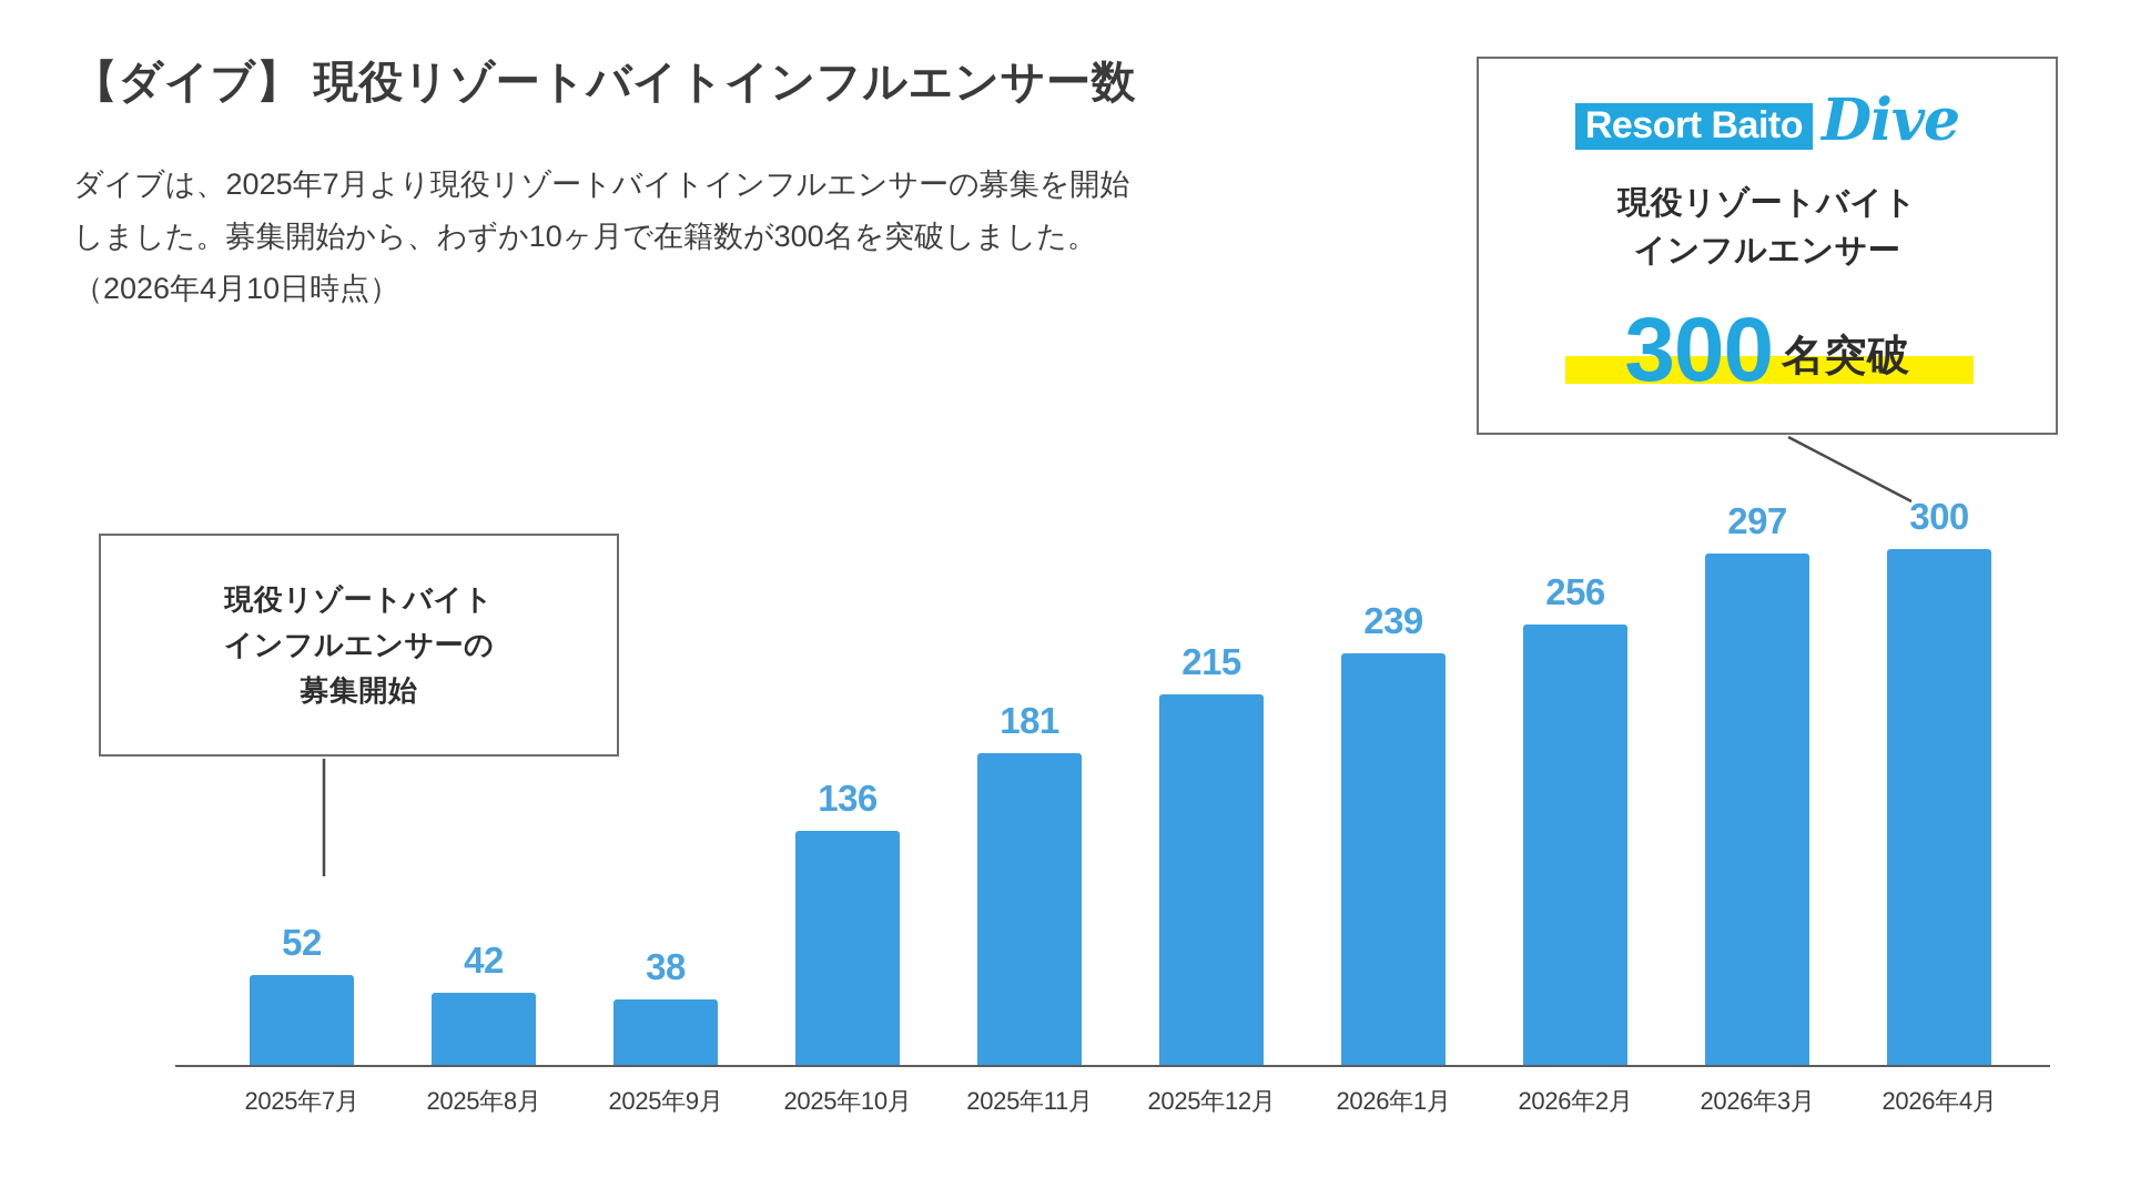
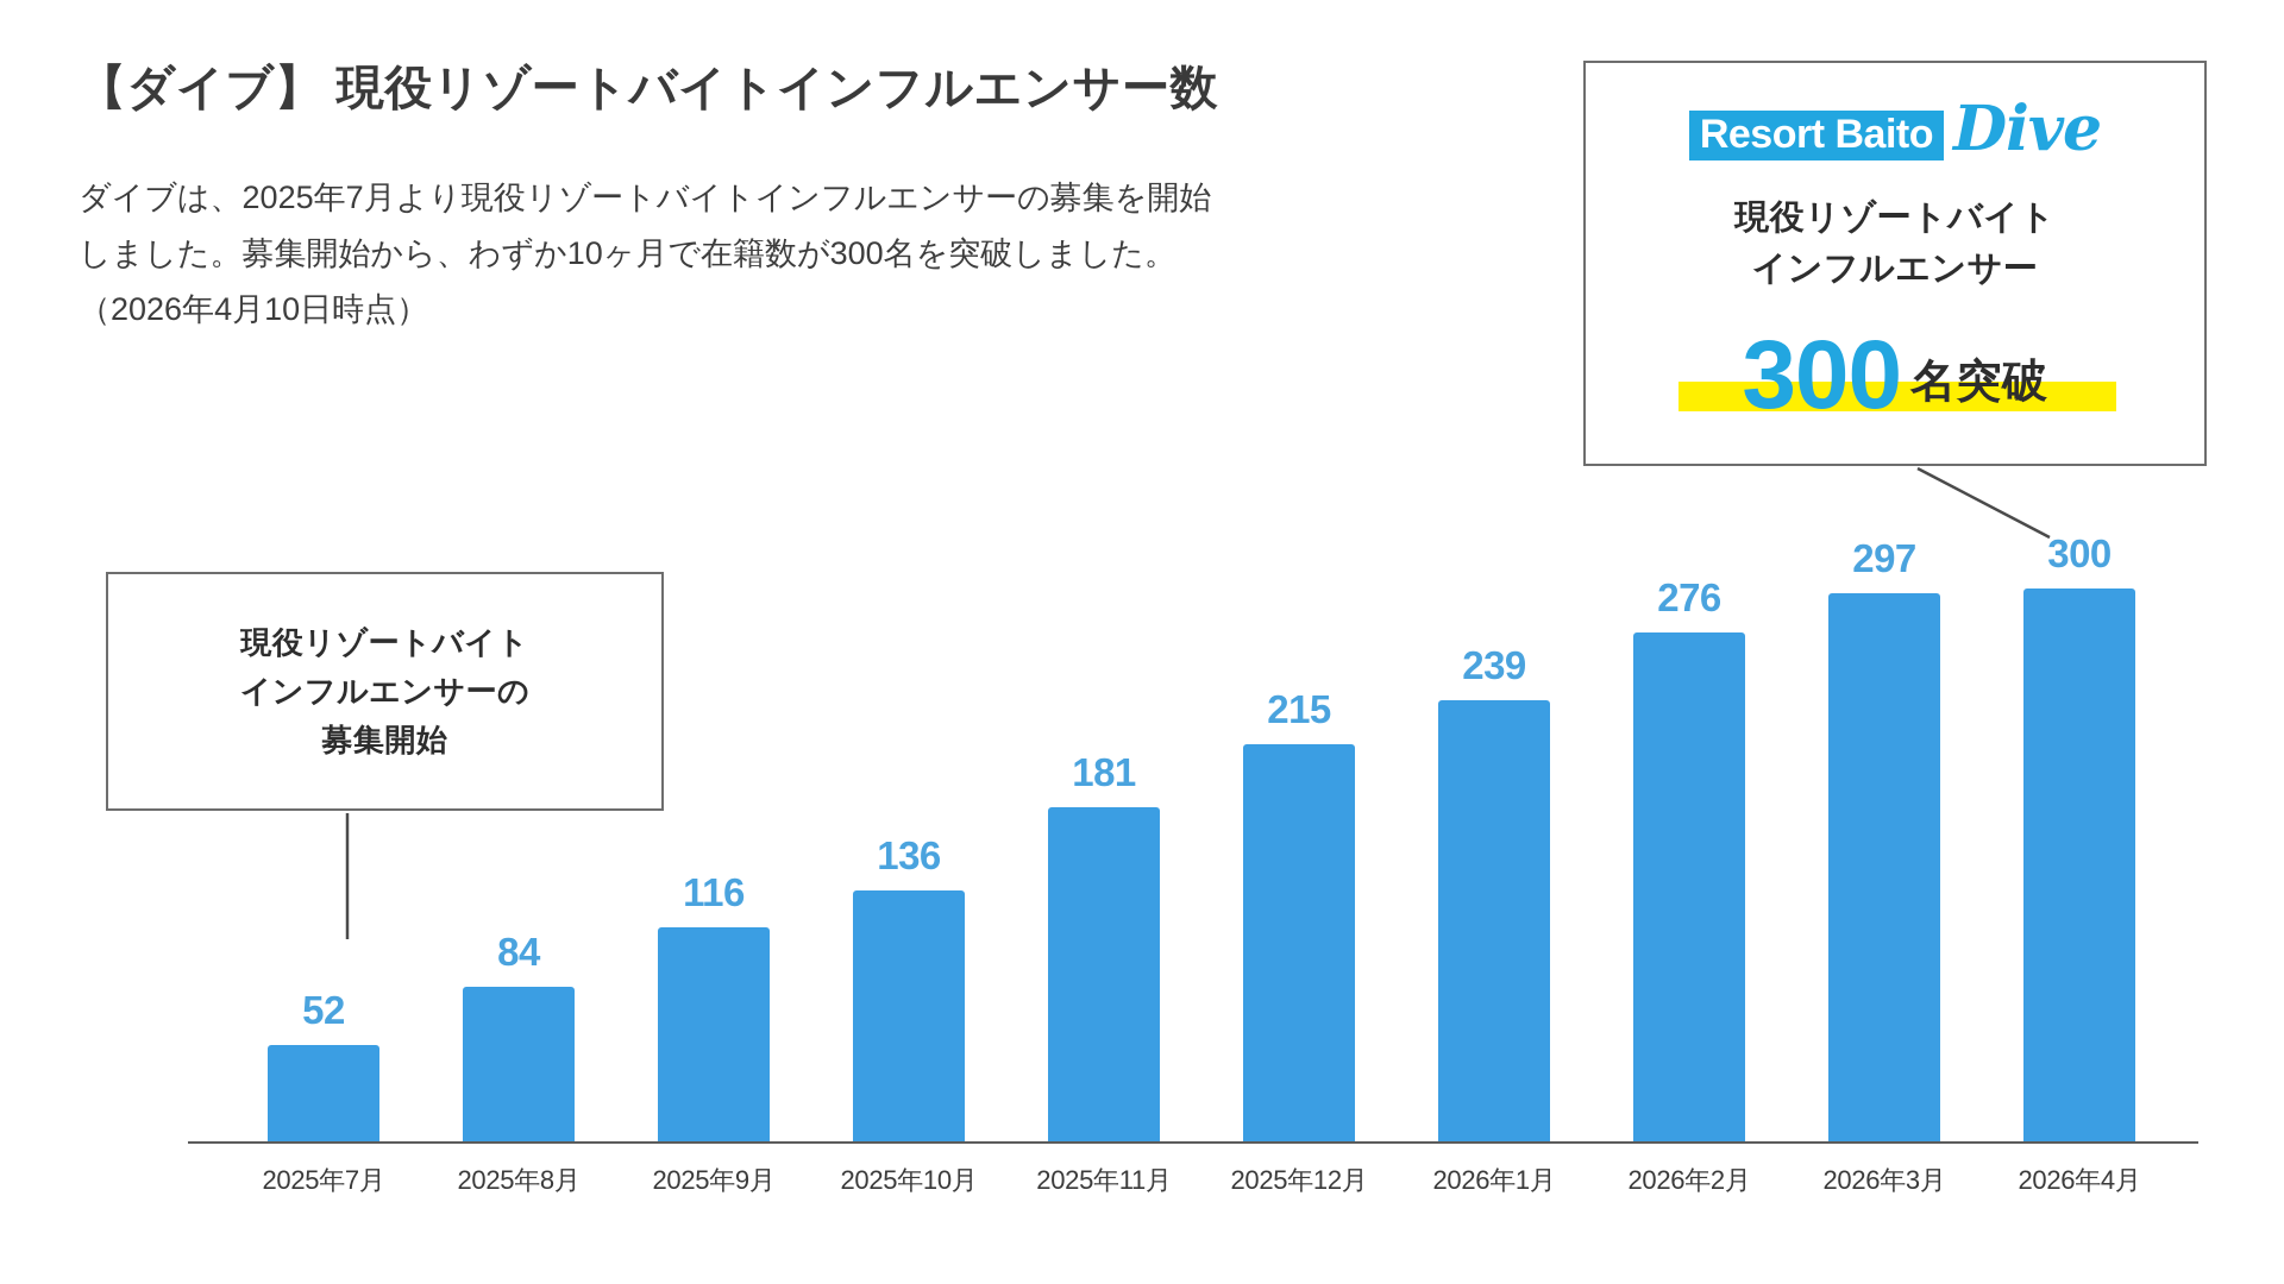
2025年8月: 42 -> 84
2025年9月: 38 -> 116
2026年2月: 256 -> 276
